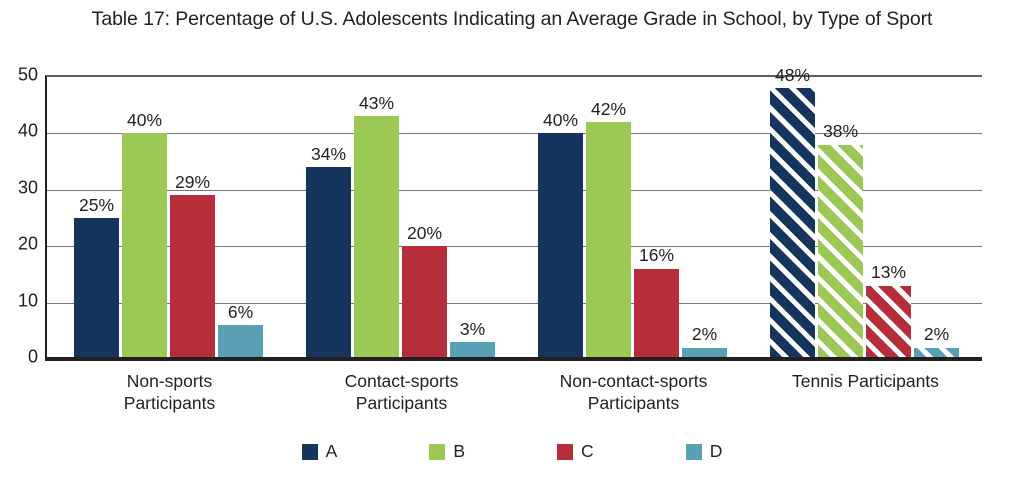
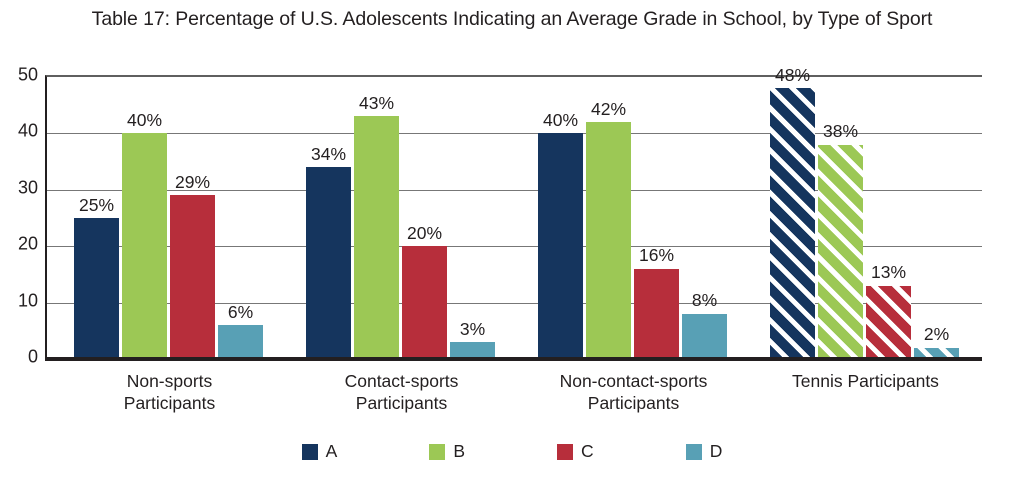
D/Non-contact-sports Participants: 2% -> 8%
